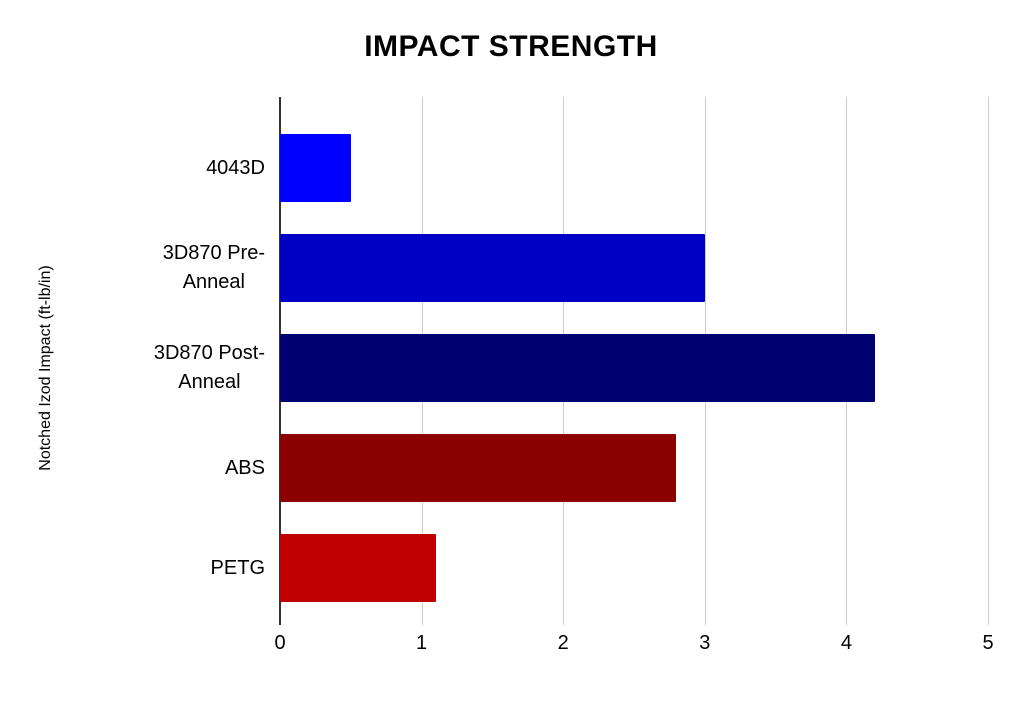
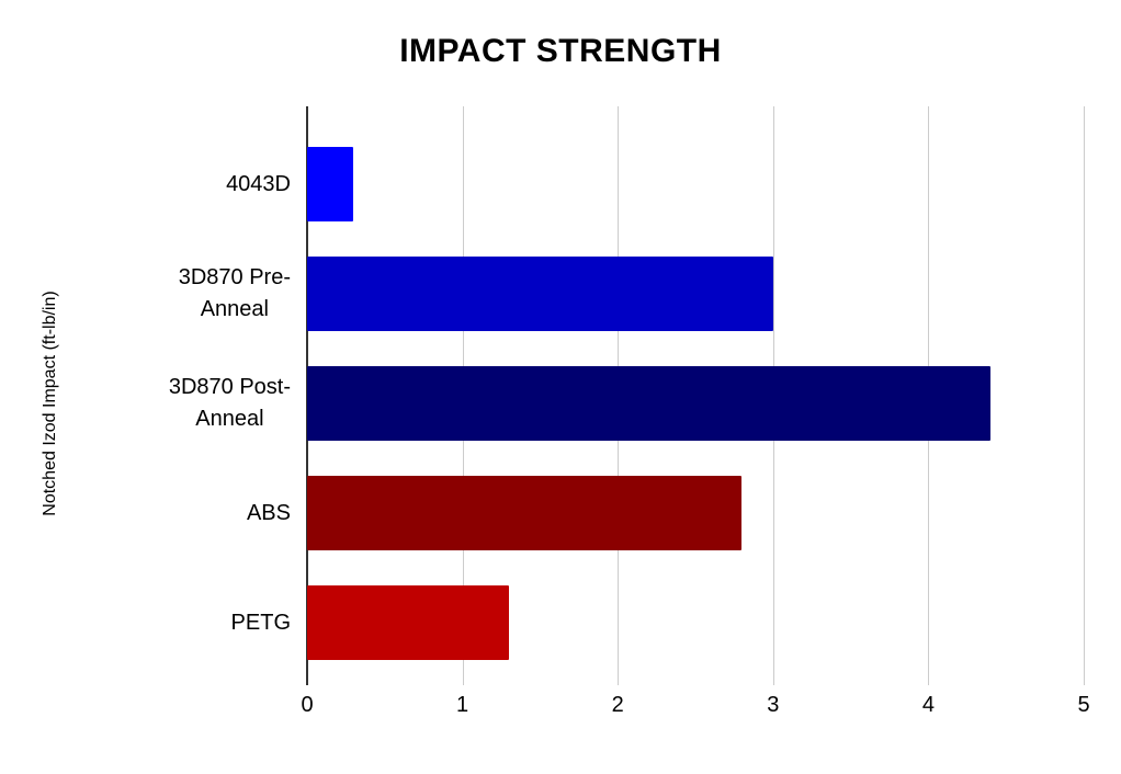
4043D: 0.5 -> 0.3
3D870 Post- Anneal: 4.2 -> 4.4
PETG: 1.1 -> 1.3
